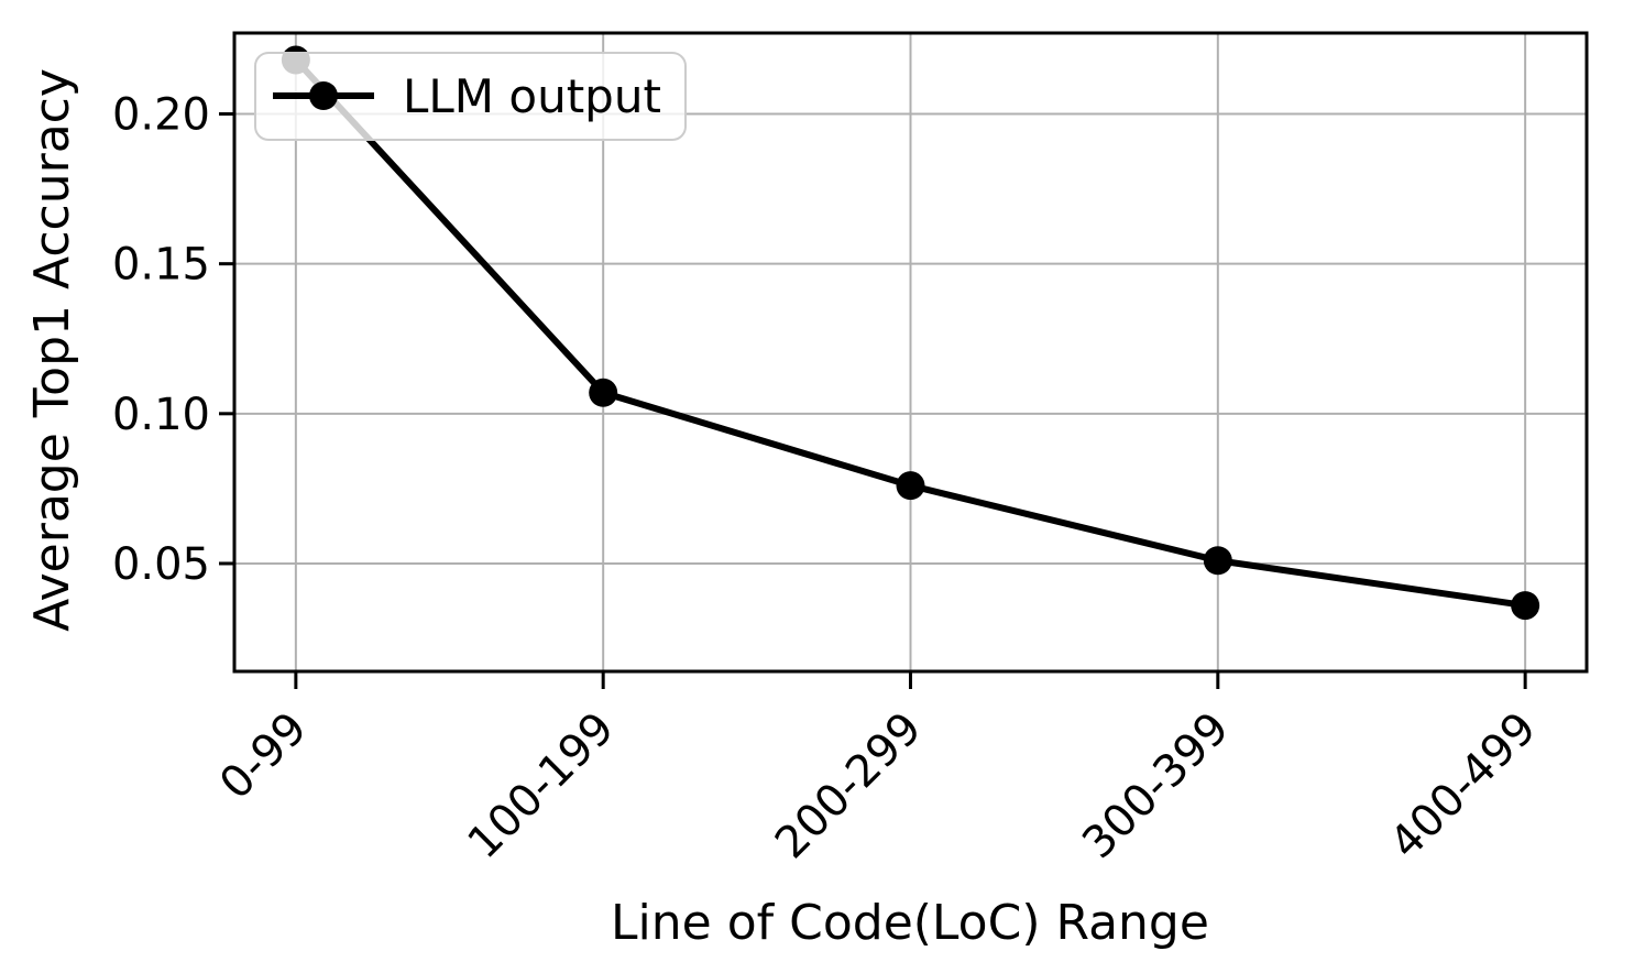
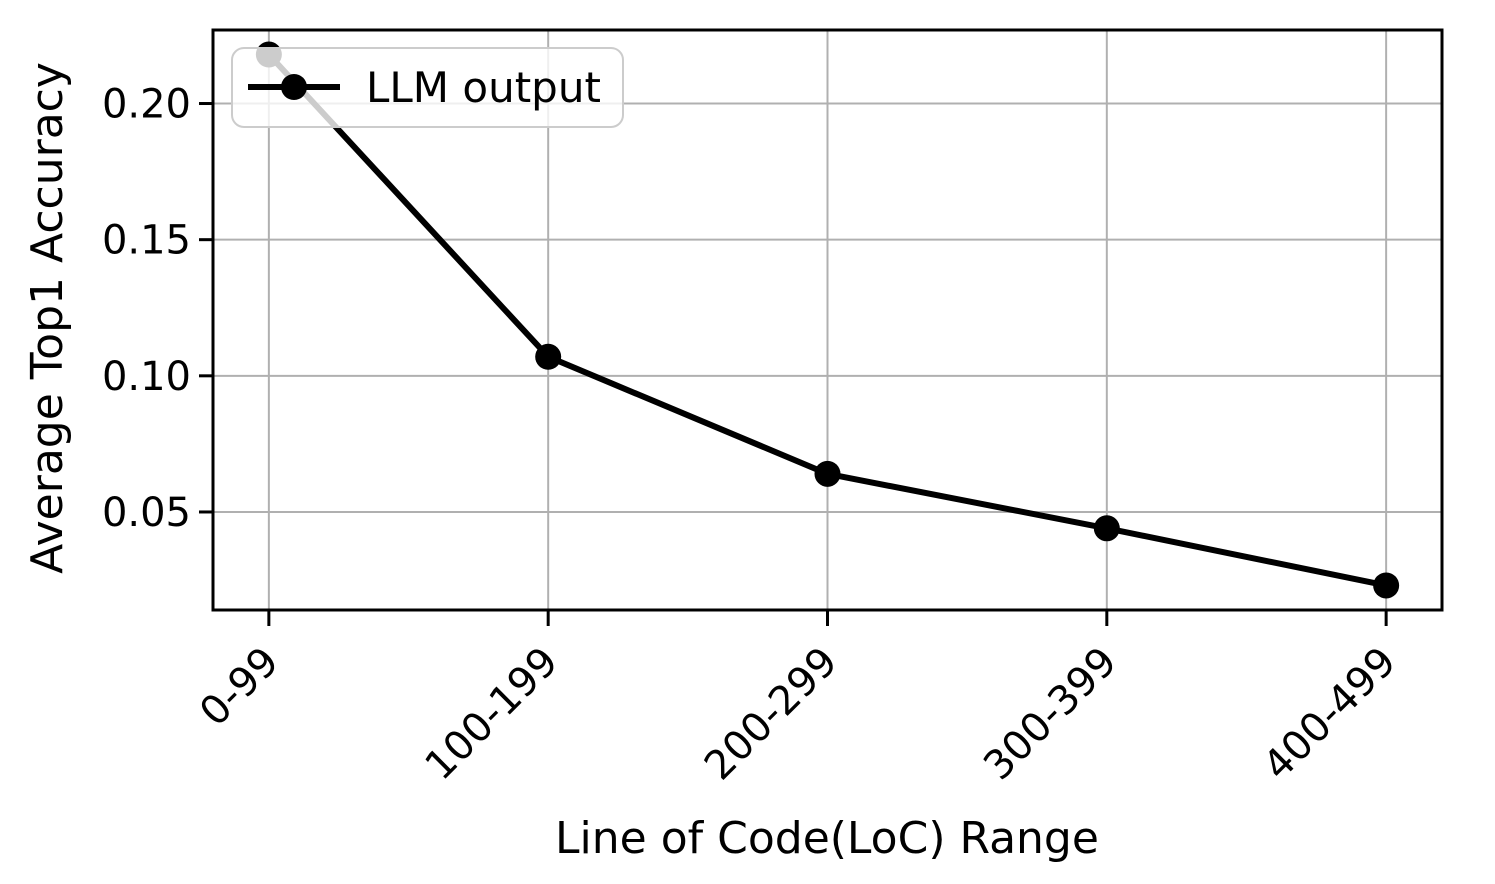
200-299: 0.076 -> 0.064
300-399: 0.051 -> 0.044
400-499: 0.036 -> 0.023
